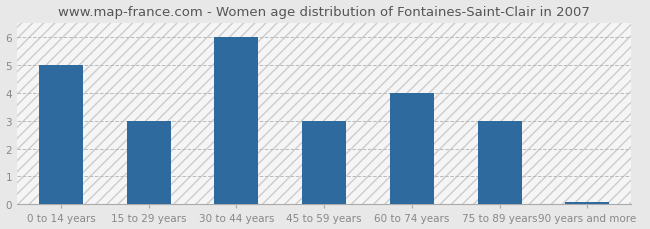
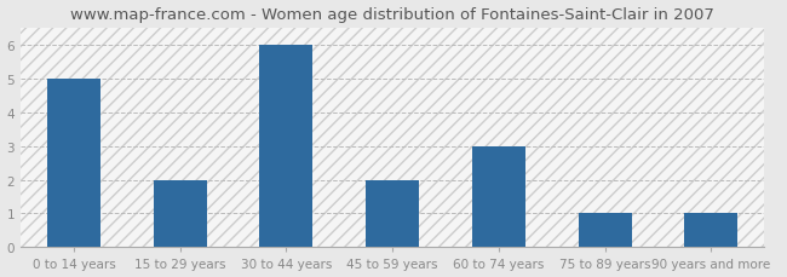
15 to 29 years: 3.00 -> 2.00
45 to 59 years: 3.00 -> 2.00
60 to 74 years: 4.00 -> 3.00
75 to 89 years: 3.00 -> 1.00
90 years and more: 0.07 -> 1.00
